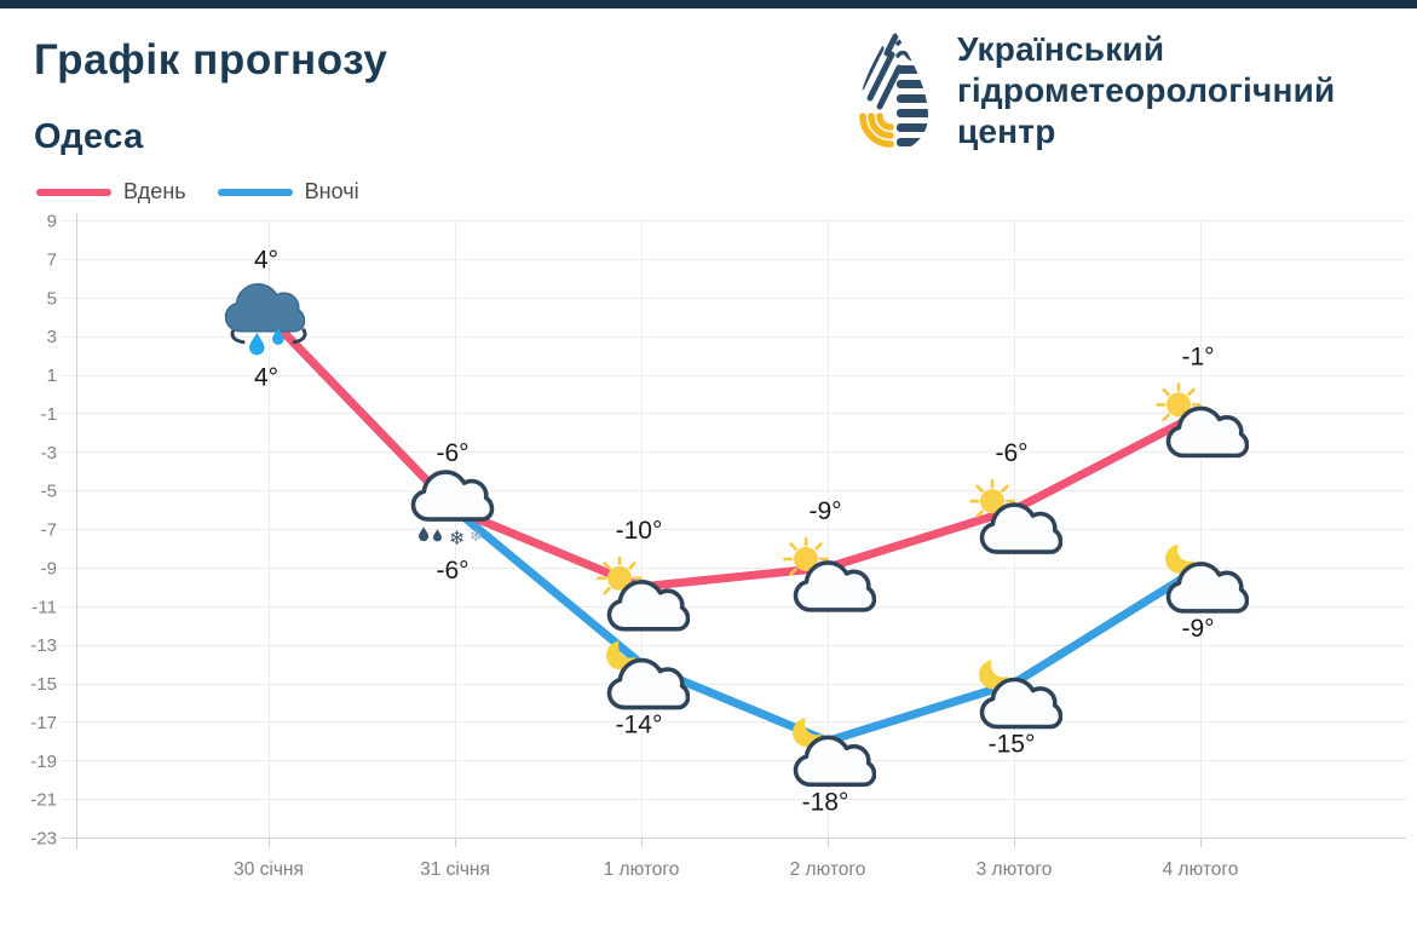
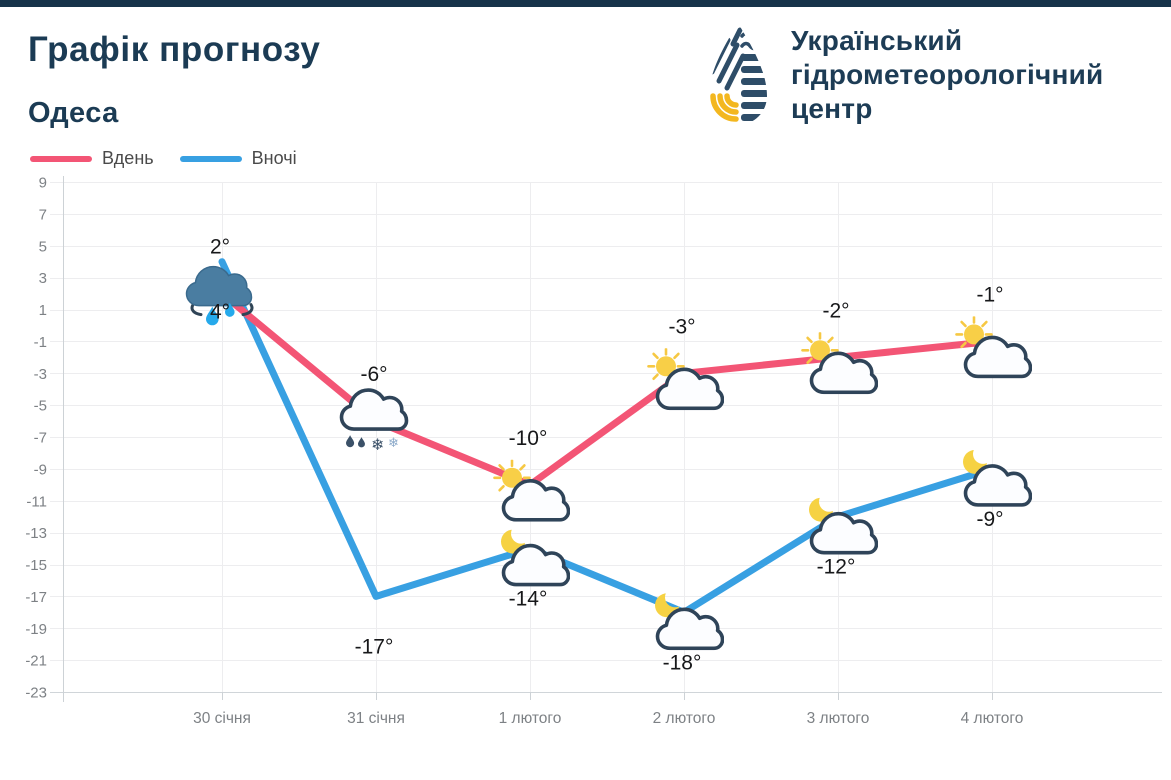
Вдень/30 січня: 4° -> 2°
Вночі/31 січня: -6° -> -17°
Вдень/2 лютого: -9° -> -3°
Вдень/3 лютого: -6° -> -2°
Вночі/3 лютого: -15° -> -12°
